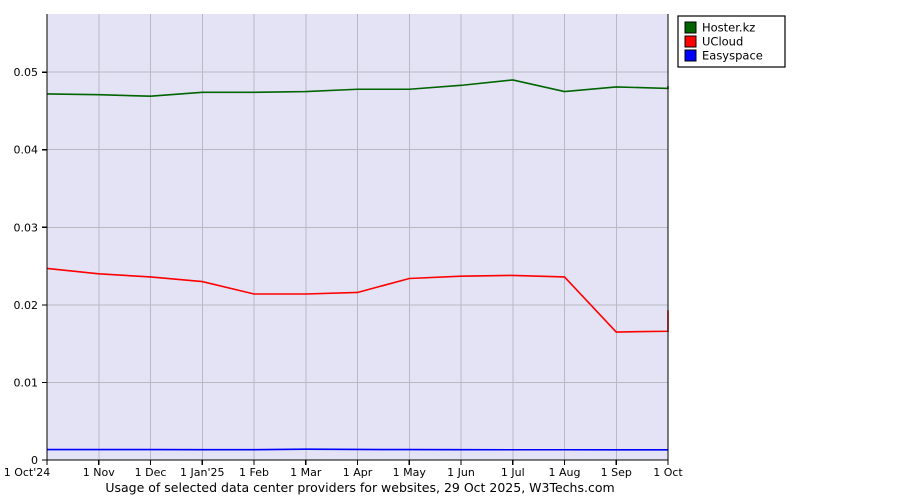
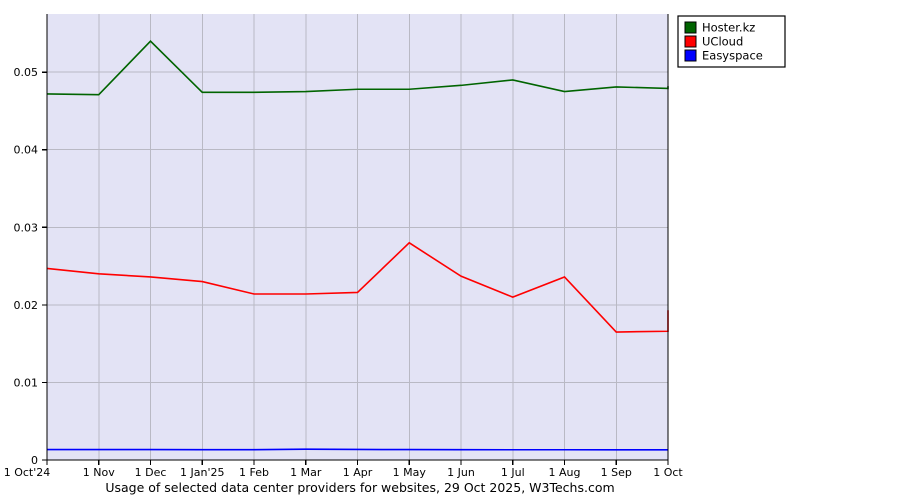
Hoster.kz/1 Dec: 0.047 -> 0.054
UCloud/1 May: 0.023 -> 0.028
UCloud/1 Jul: 0.024 -> 0.021
